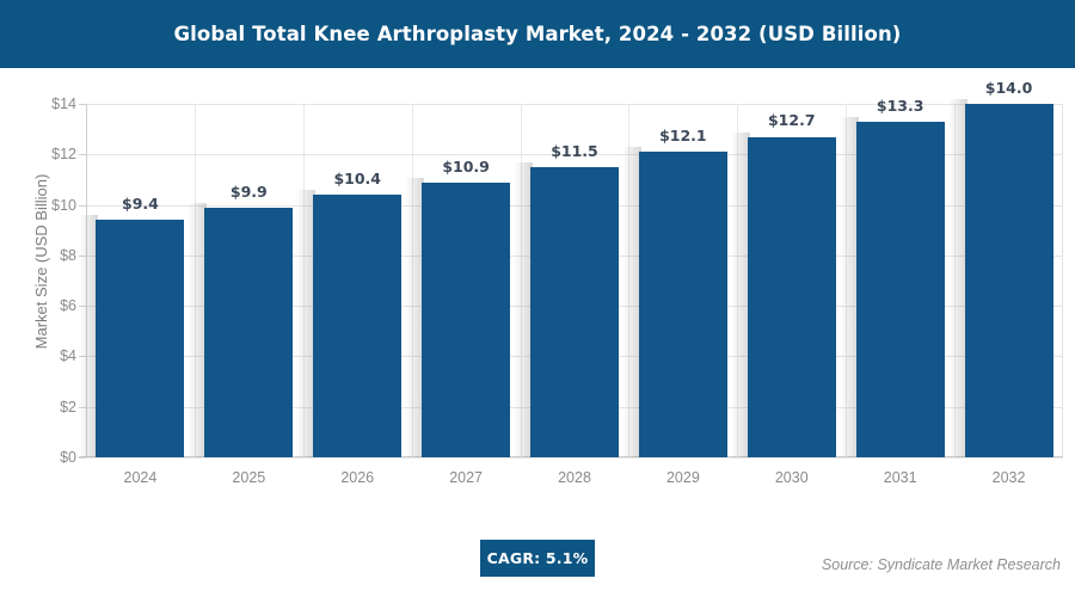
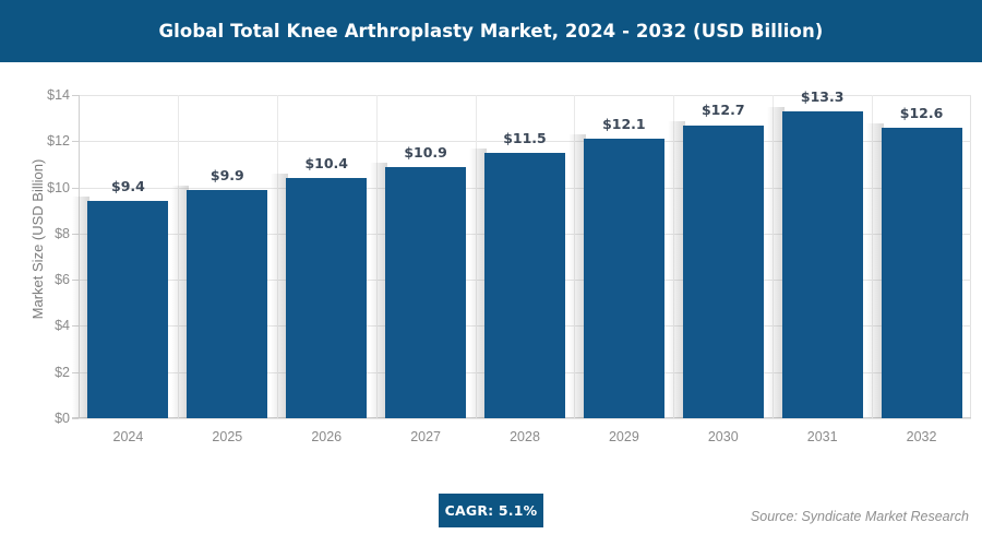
2032: $14.0 -> $12.6
